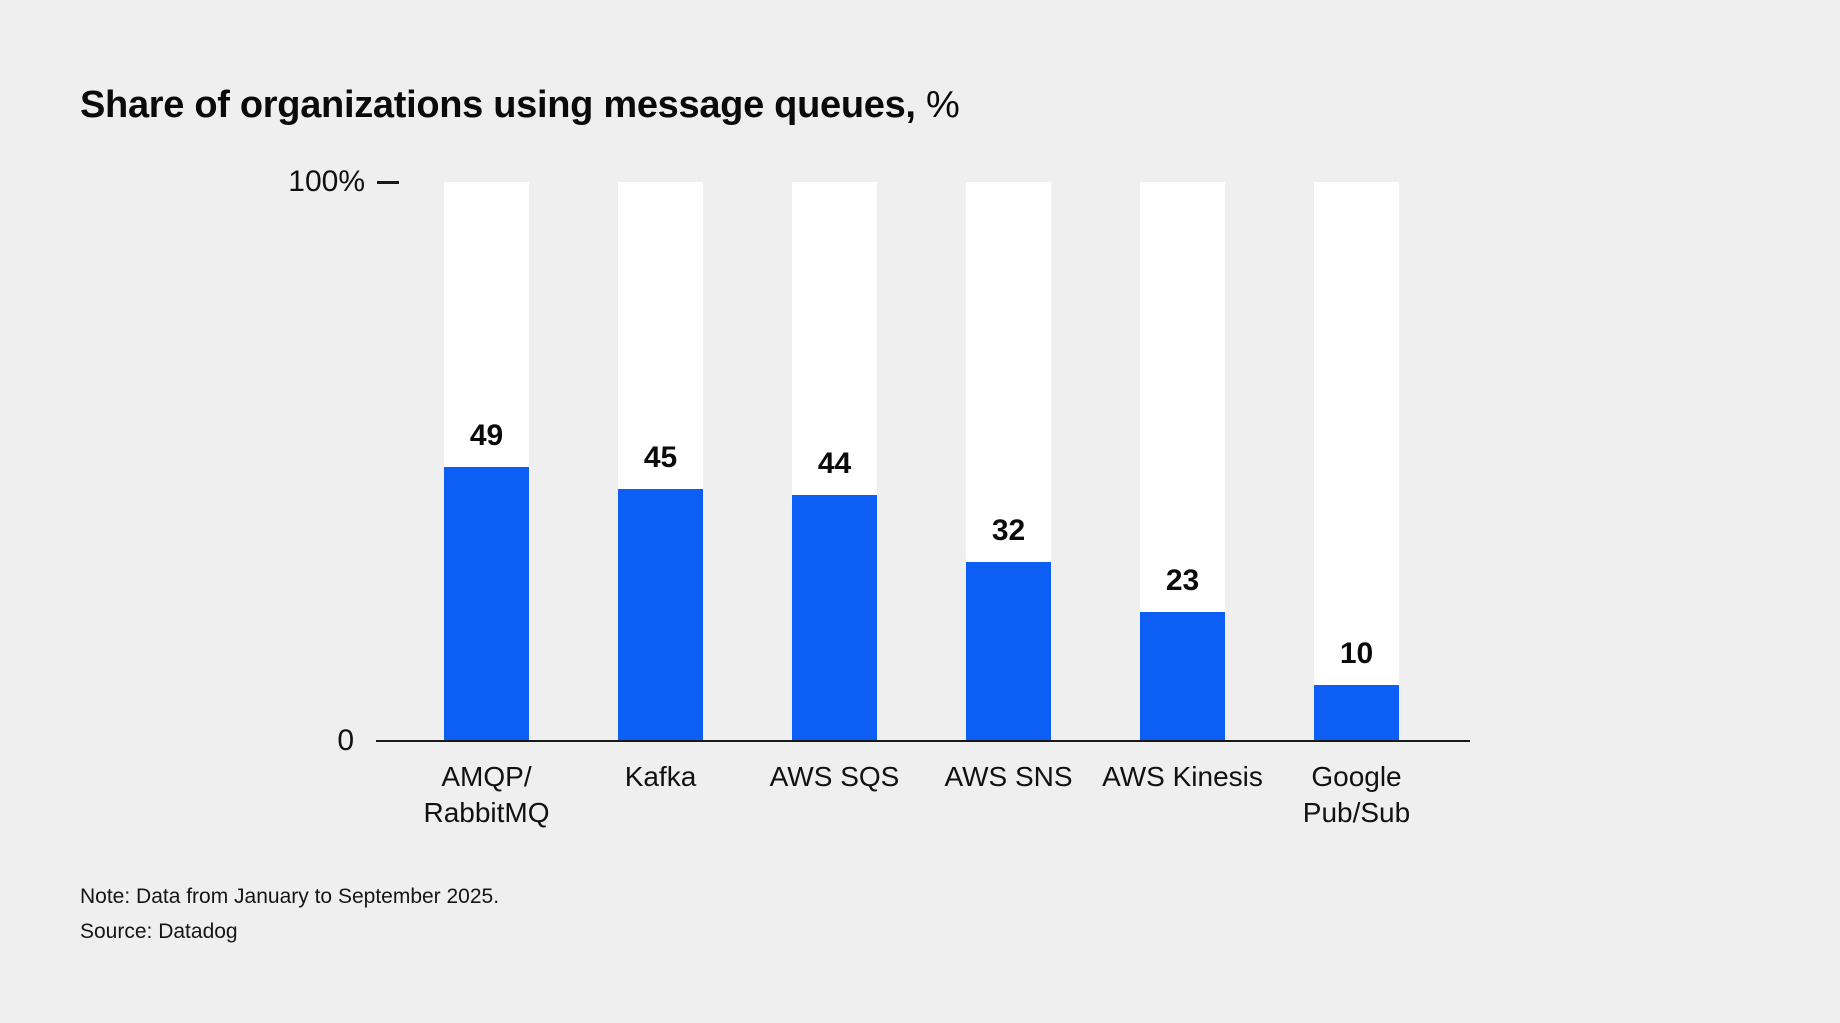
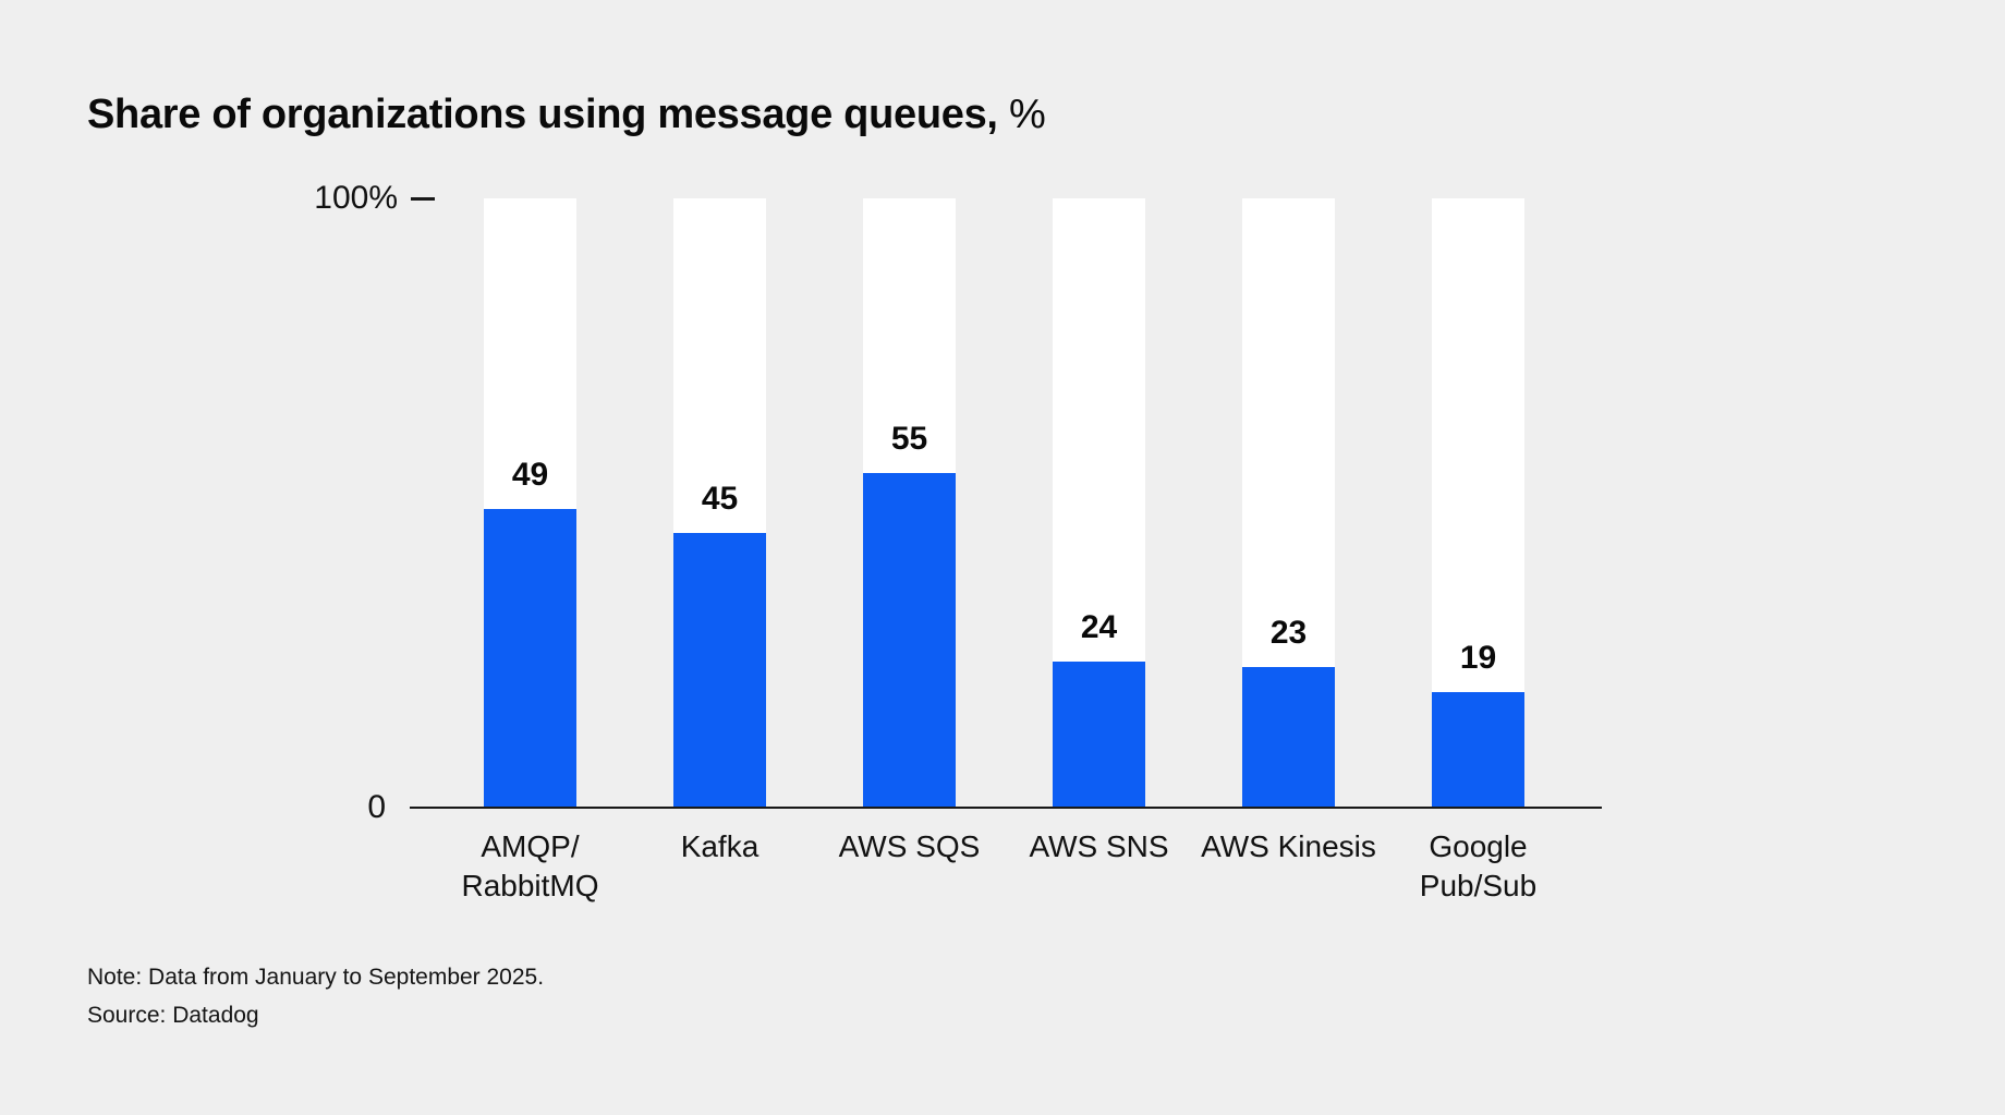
AWS SQS: 44 -> 55
AWS SNS: 32 -> 24
Google Pub/Sub: 10 -> 19
